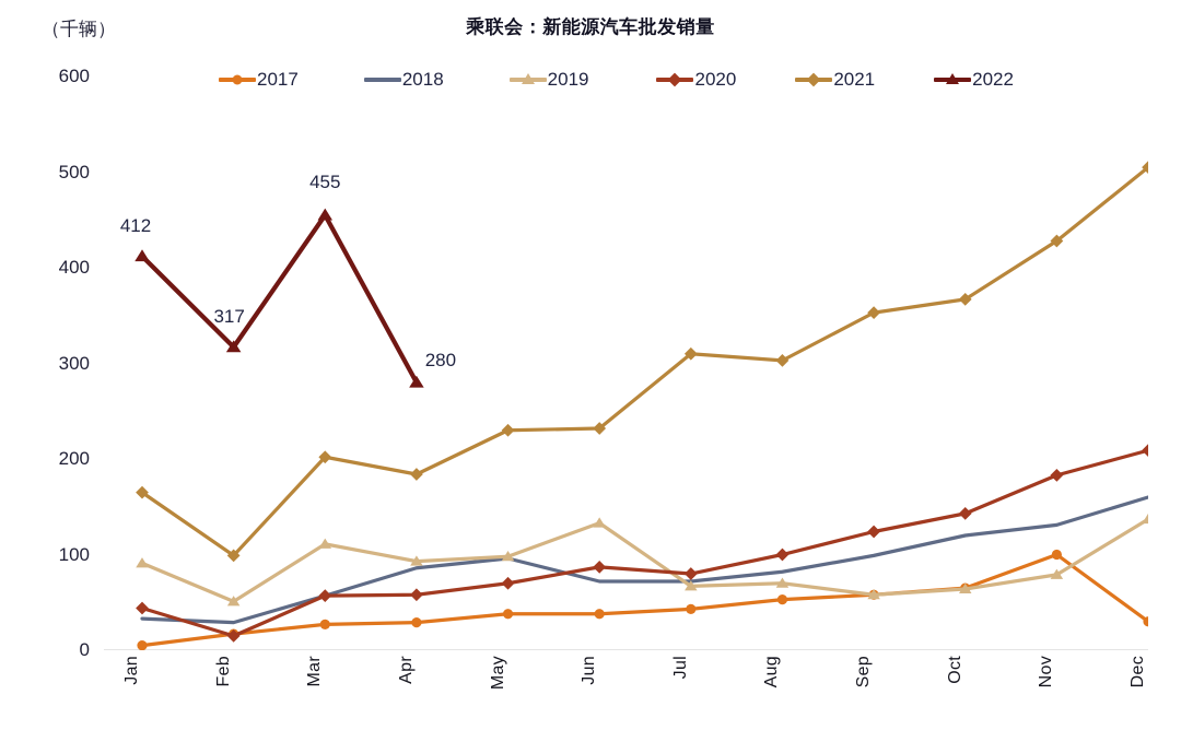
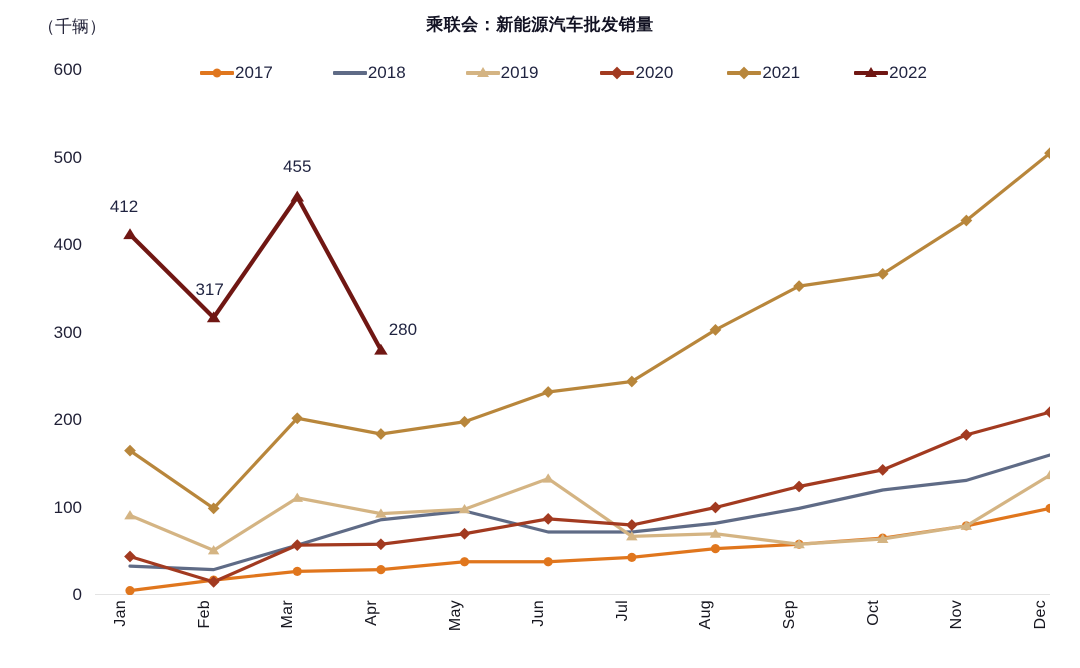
2021/May: 230 -> 200
2021/Jul: 310 -> 240
2017/Nov: 100 -> 80
2017/Dec: 30 -> 100
